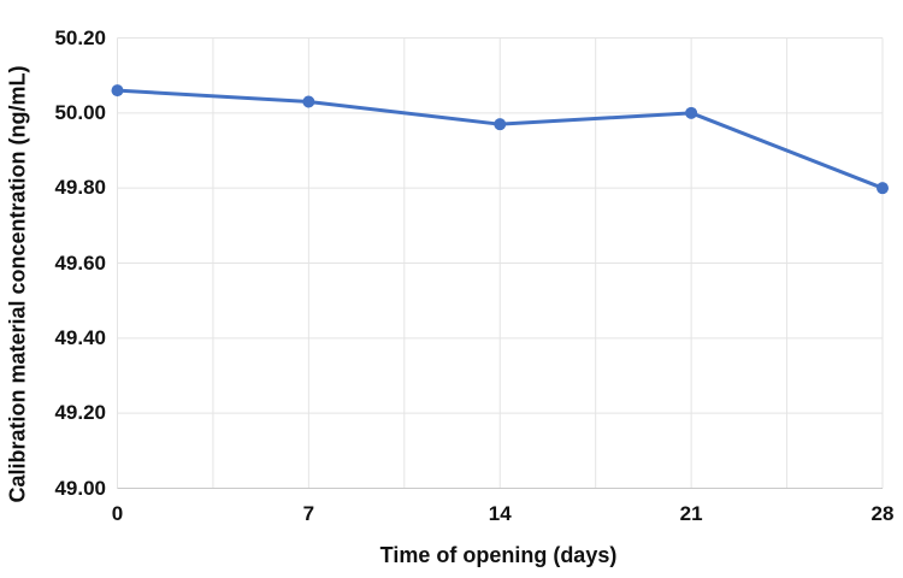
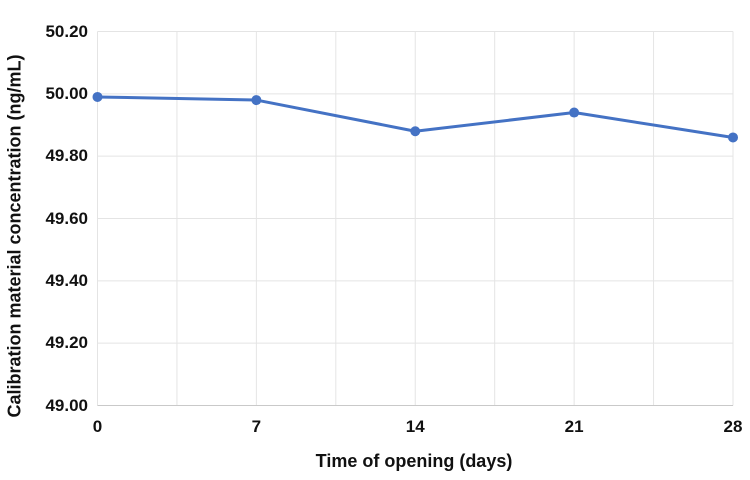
0: 50.06 -> 49.99
7: 50.03 -> 49.98
14: 49.97 -> 49.88
21: 50.00 -> 49.94
28: 49.80 -> 49.86
